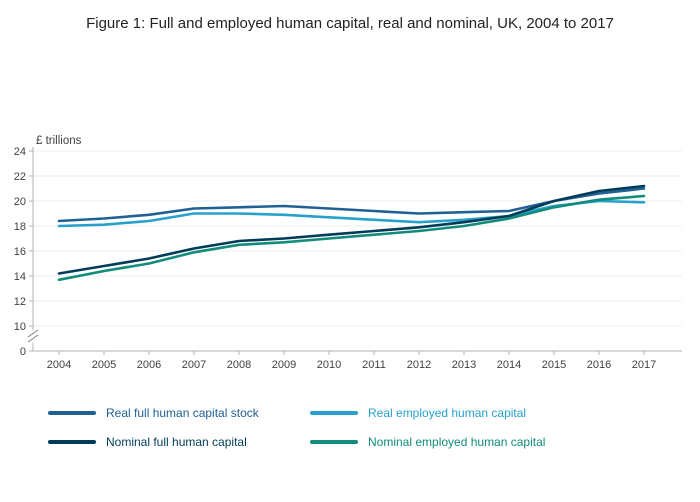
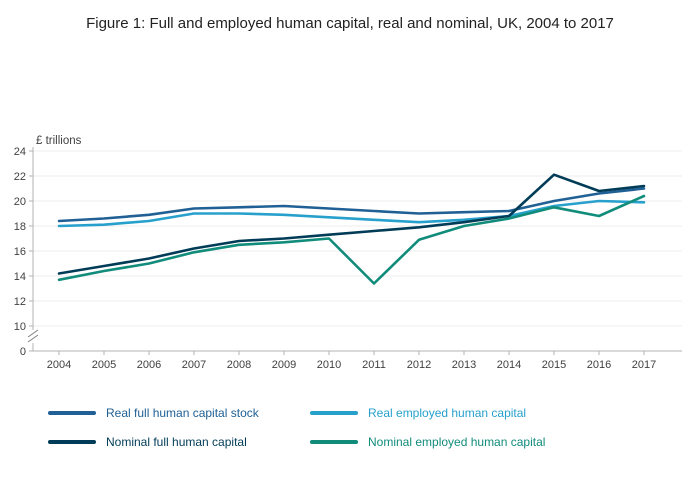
Nominal employed human capital/2011: 17.3 -> 13.4
Nominal employed human capital/2012: 17.6 -> 16.9
Nominal full human capital/2015: 20.0 -> 22.1
Nominal employed human capital/2016: 20.1 -> 18.8
